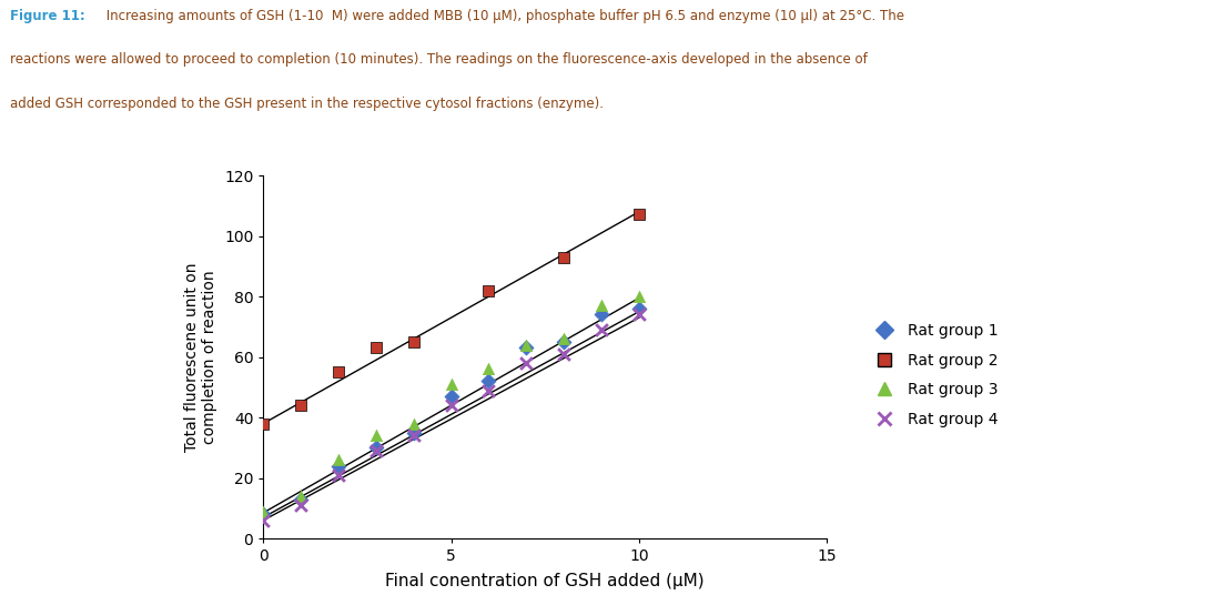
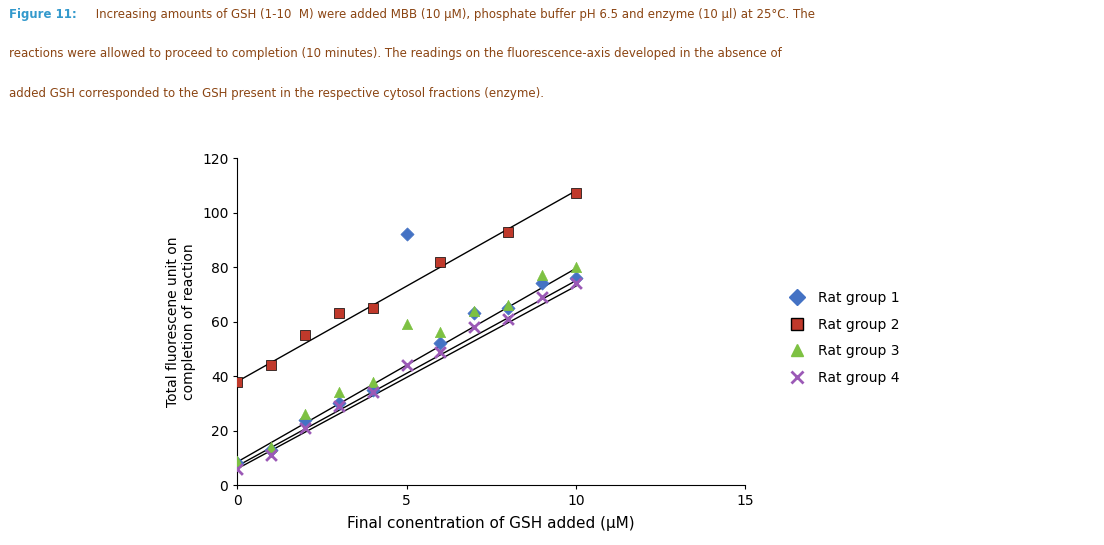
Rat group 1/5: 47 -> 92
Rat group 3/5: 51 -> 59
